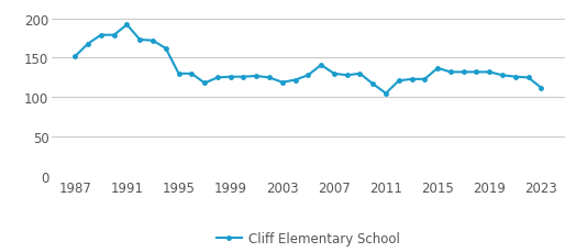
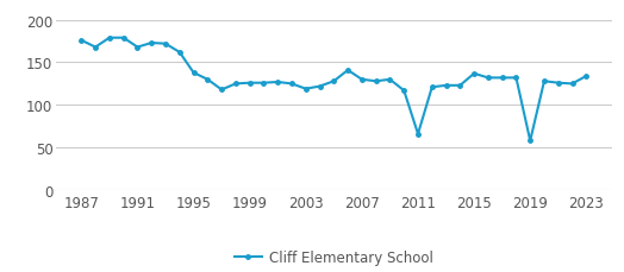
1987: 152 -> 176
1991: 192 -> 168
1995: 130 -> 138
2011: 105 -> 66
2019: 132 -> 58
2023: 112 -> 134
